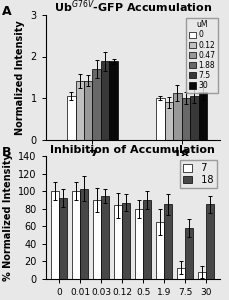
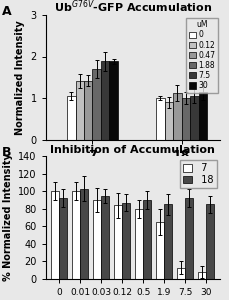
Inhibition of Accumulation/18/7.5: 58 -> 92
